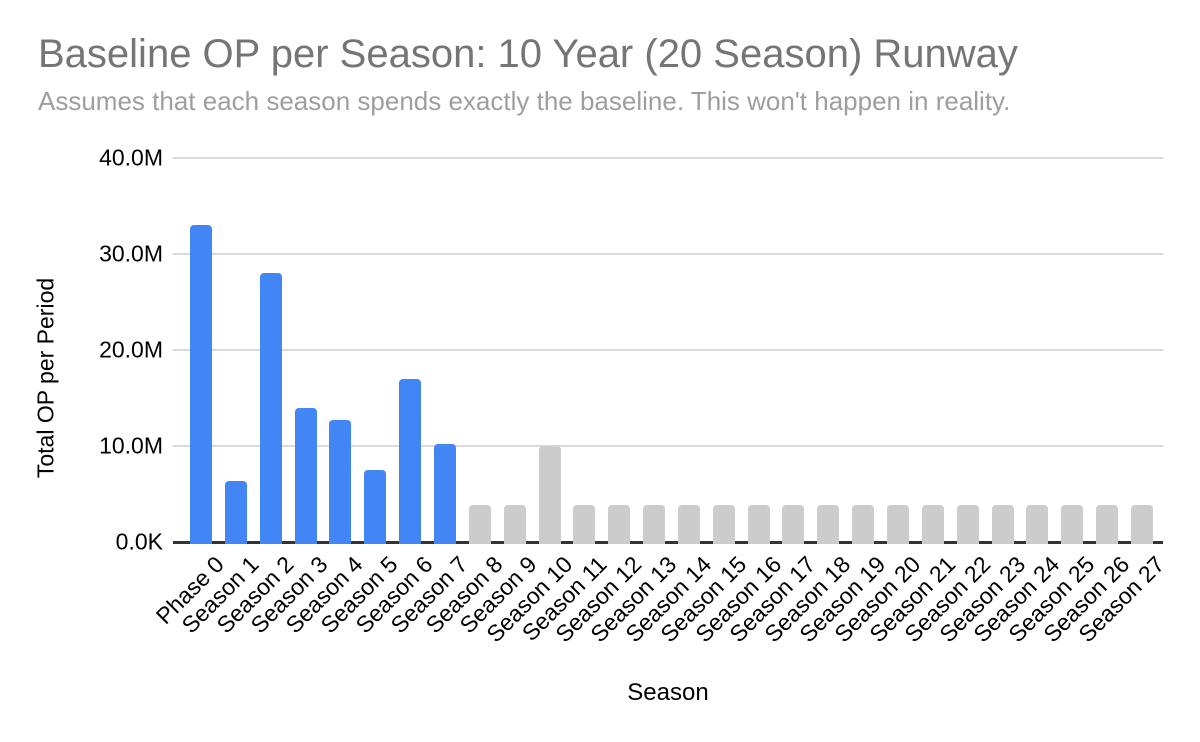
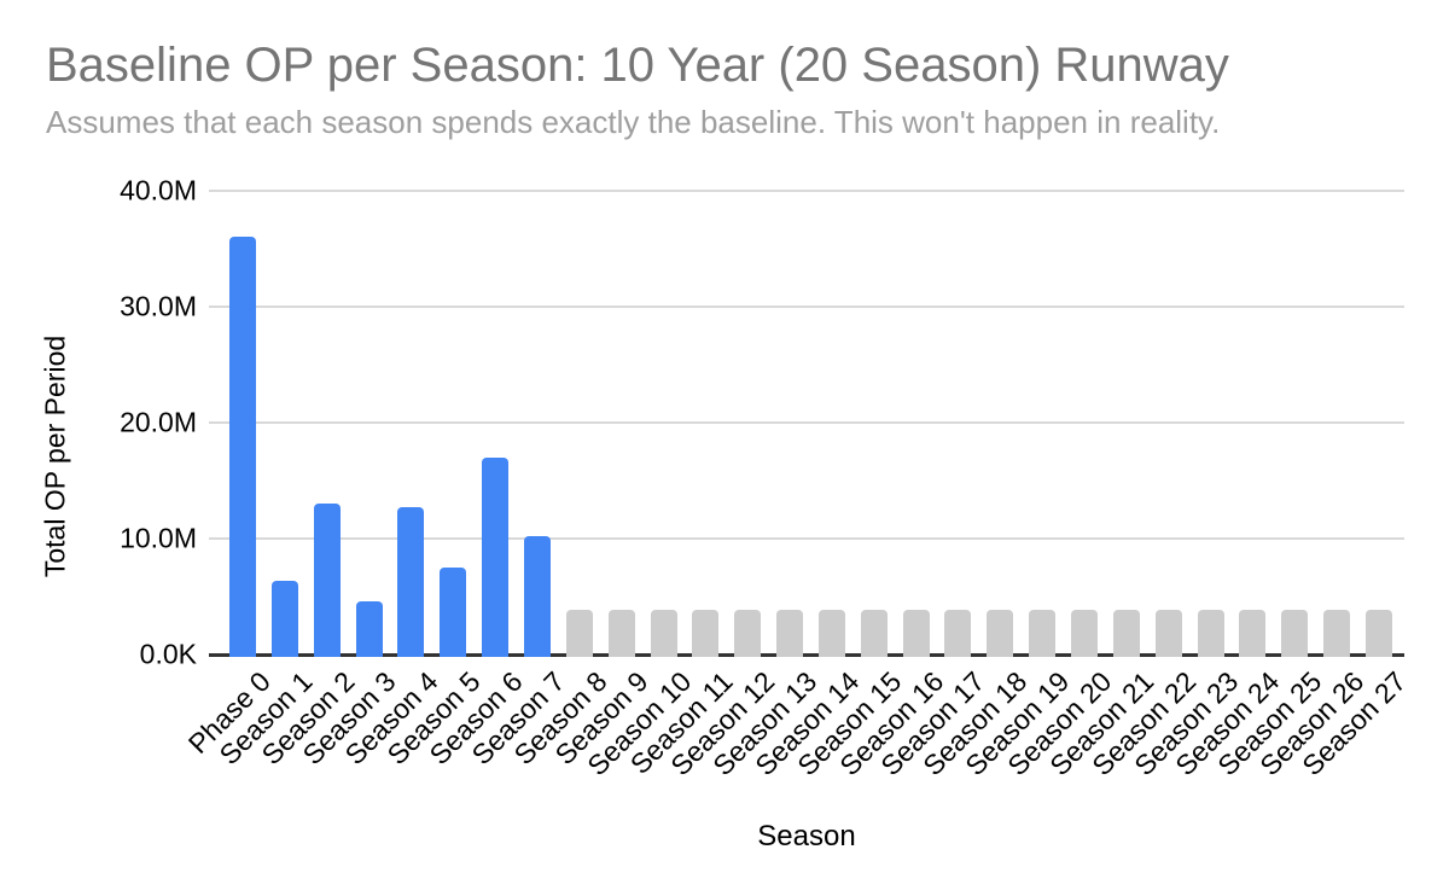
Phase 0: 33M -> 36M
Season 2: 28M -> 13M
Season 3: 14M -> 5M
Season 10: 10M -> 4M
